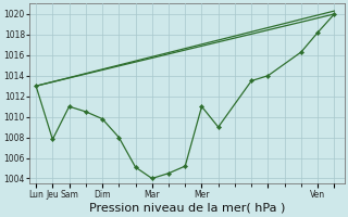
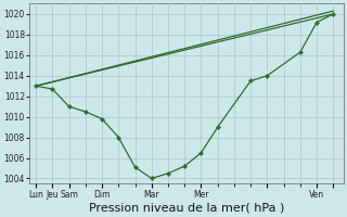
Jeu: 1007.8 -> 1012.7
Mer: 1011.0 -> 1006.5
Ven: 1018.2 -> 1019.2
